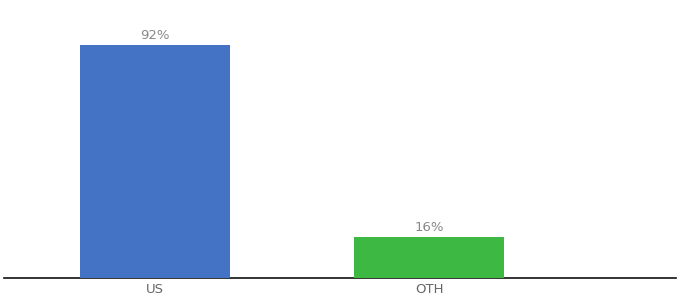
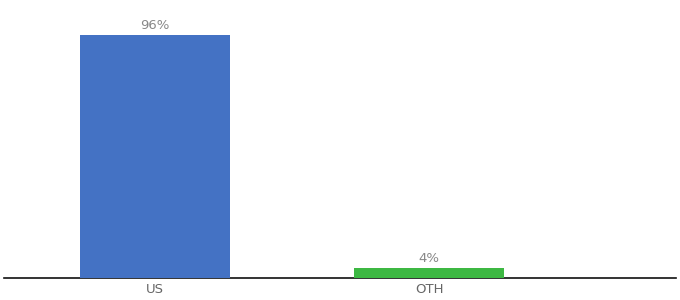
US: 92% -> 96%
OTH: 16% -> 4%
